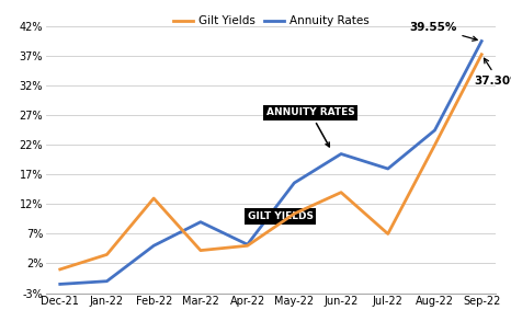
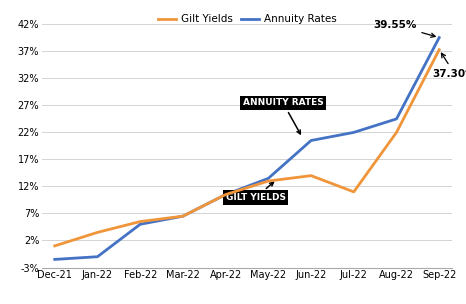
Gilt Yields/Feb-22: 13.0% -> 5.5%
Gilt Yields/Mar-22: 4.2% -> 6.5%
Annuity Rates/Mar-22: 9.0% -> 6.5%
Gilt Yields/Apr-22: 5.0% -> 10.5%
Annuity Rates/Apr-22: 5.2% -> 10.5%
Gilt Yields/May-22: 10.4% -> 13.0%
Annuity Rates/May-22: 15.6% -> 13.5%
Gilt Yields/Jul-22: 7.0% -> 11.0%
Annuity Rates/Jul-22: 18.0% -> 22.0%
